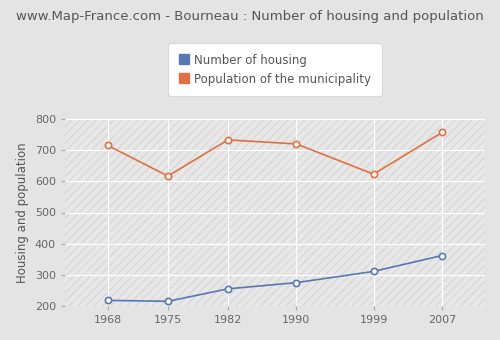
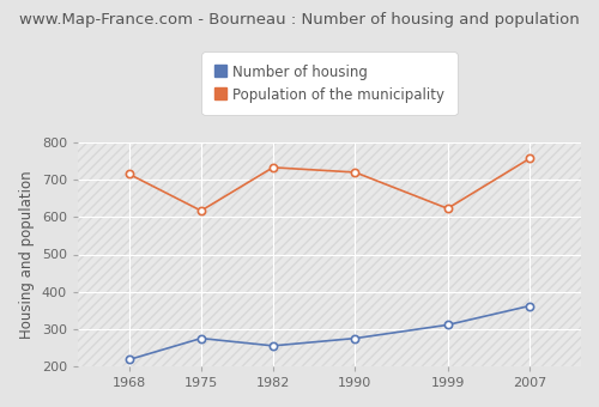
Number of housing/1975: 215 -> 275
